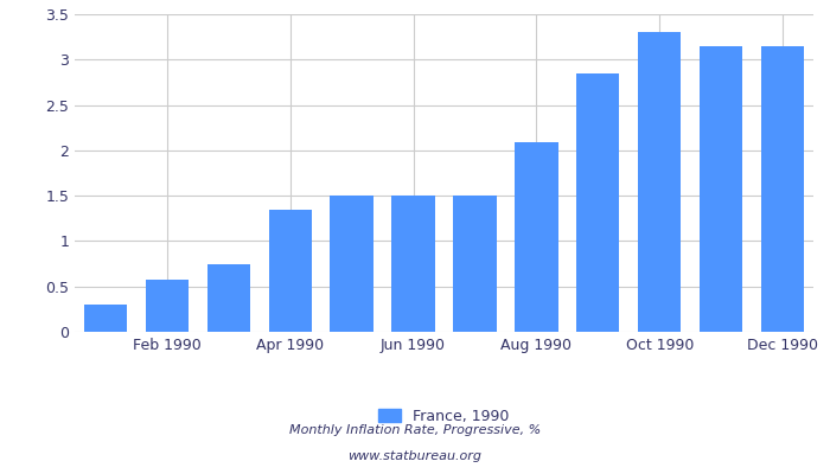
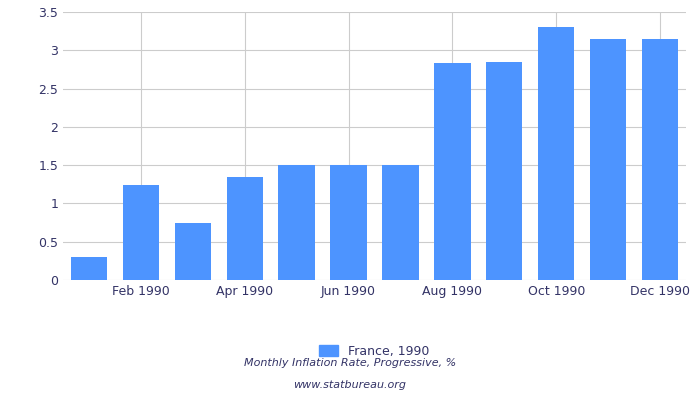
Feb 1990: 0.58 -> 1.24
Aug 1990: 2.09 -> 2.84
